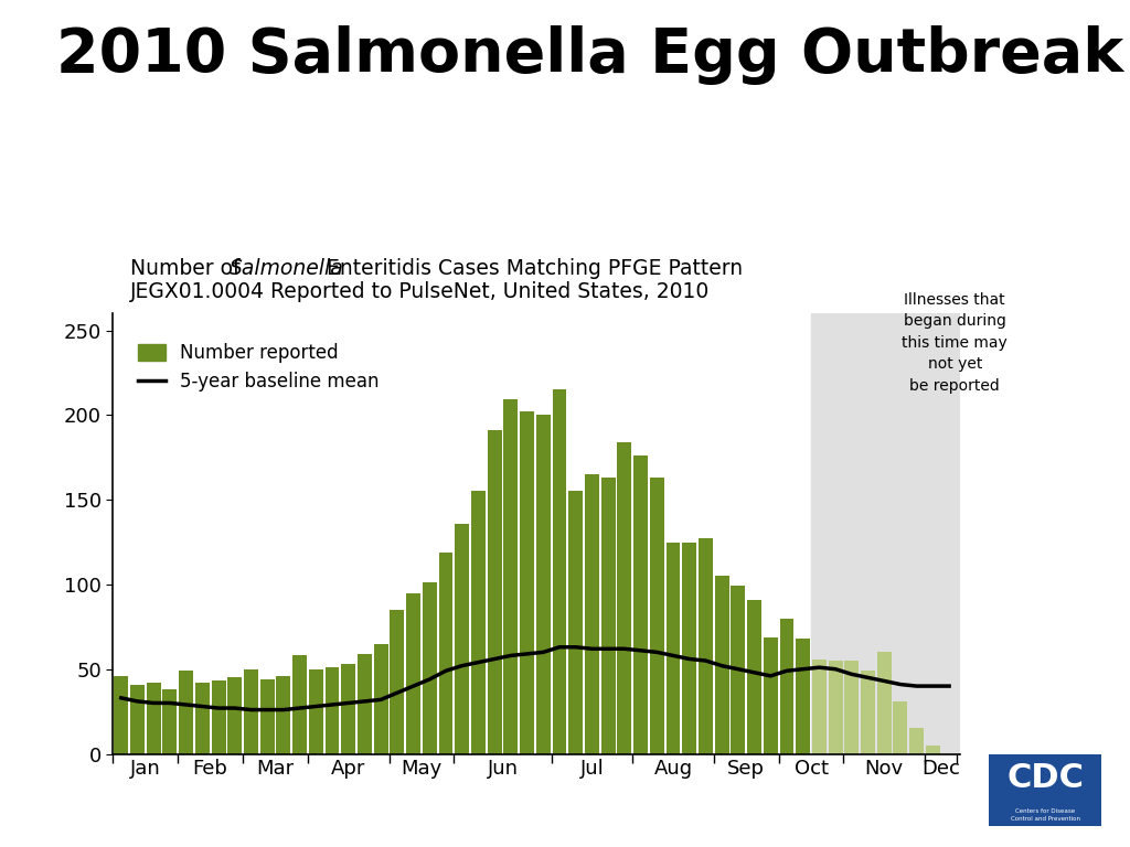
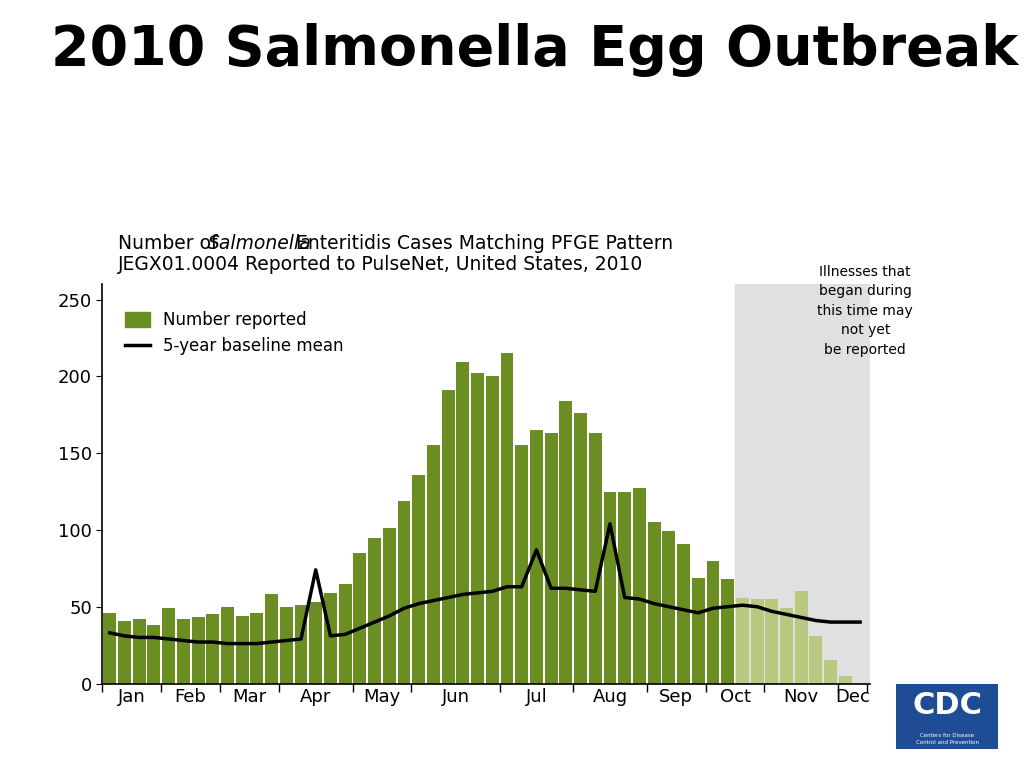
5-year baseline mean/Apr: 30 -> 74
5-year baseline mean/Jul: 62 -> 87
5-year baseline mean/Aug: 58 -> 104
